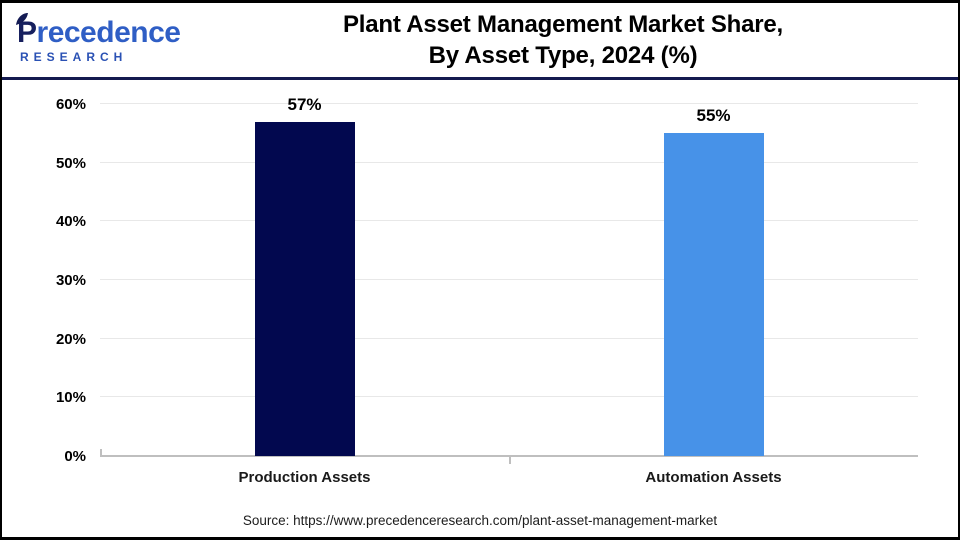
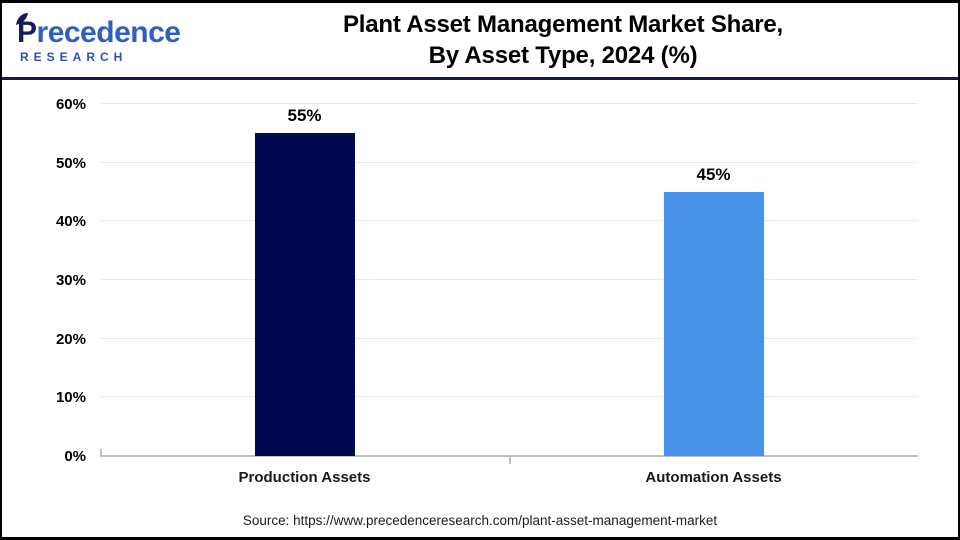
Production Assets: 57% -> 55%
Automation Assets: 55% -> 45%
